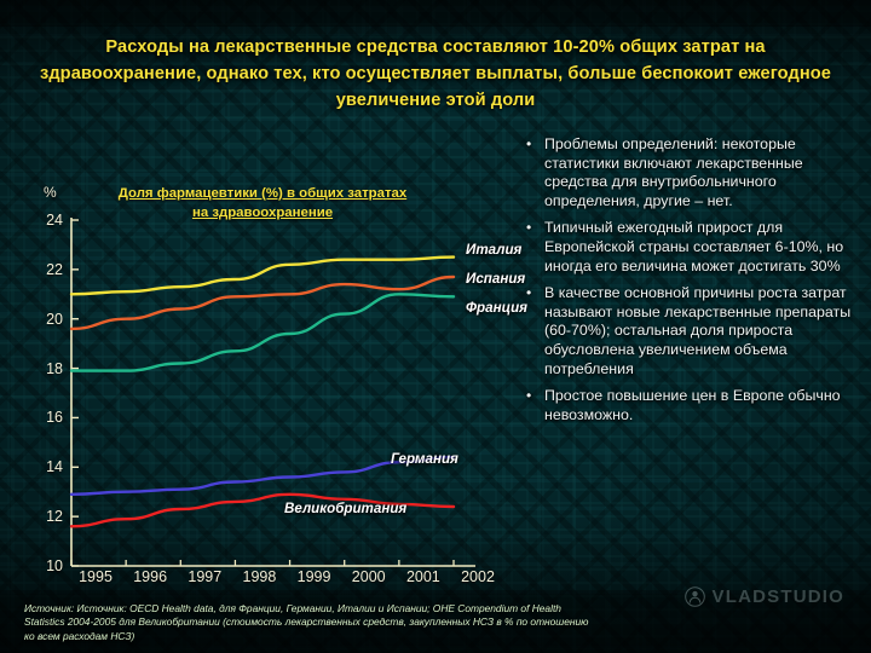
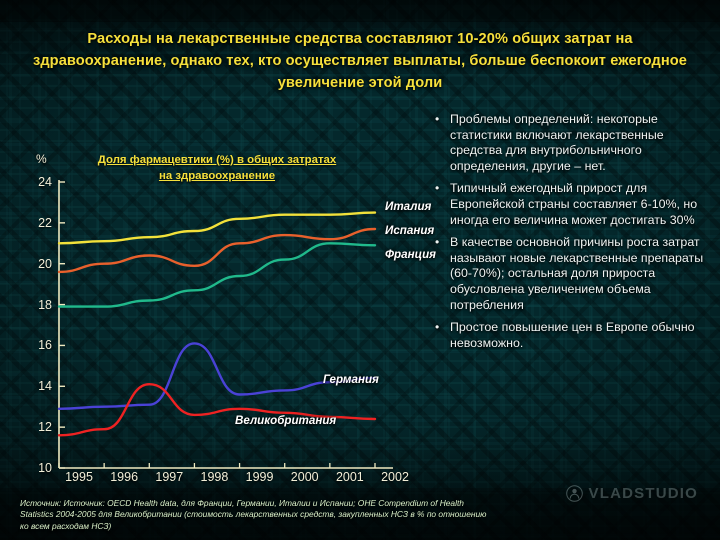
Великобритания/1997: 12.3 -> 14.1
Испания/1998: 20.9 -> 19.9
Германия/1998: 13.4 -> 16.1
